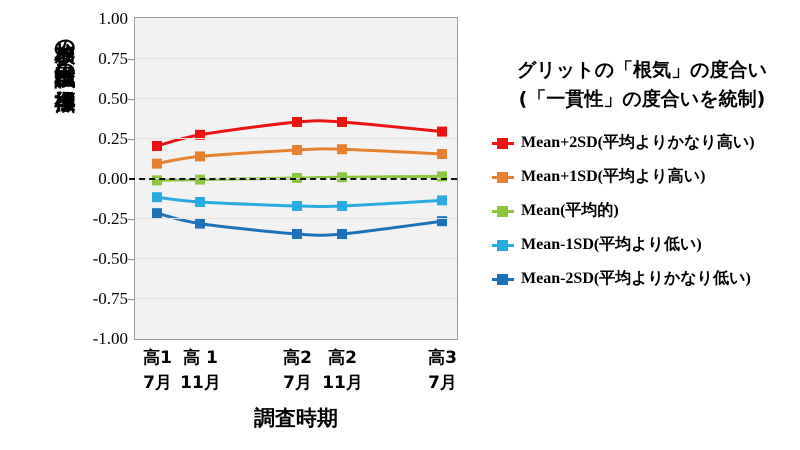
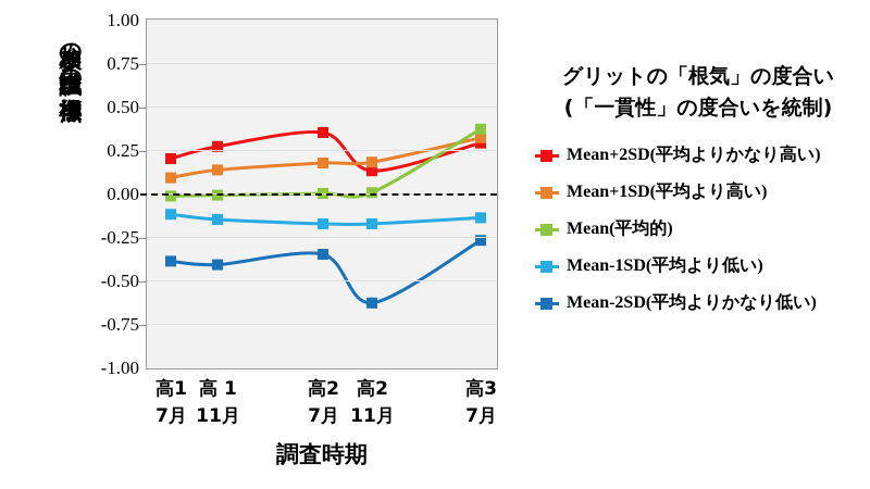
Mean-2SD(平均よりかなり低い)/高1 7月: -0.22 -> -0.39
Mean-2SD(平均よりかなり低い)/高1 11月: -0.28 -> -0.41
Mean+2SD(平均よりかなり高い)/高2 11月: 0.35 -> 0.13
Mean-2SD(平均よりかなり低い)/高2 11月: -0.35 -> -0.63
Mean+1SD(平均より高い)/高3 7月: 0.15 -> 0.32
Mean(平均的)/高3 7月: 0.01 -> 0.37
